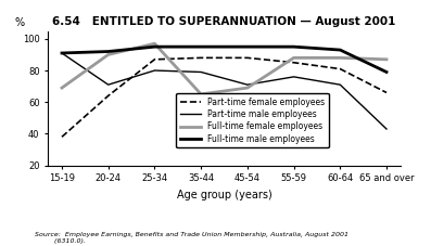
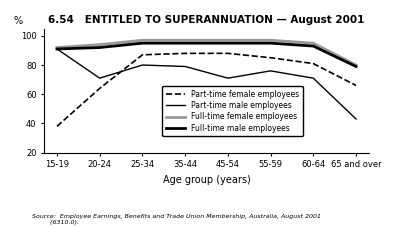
Full-time female employees/15-19: 69 -> 92
Full-time female employees/20-24: 90 -> 94
Full-time female employees/35-44: 65 -> 97
Full-time female employees/45-54: 69 -> 97
Full-time female employees/55-59: 88 -> 97
Full-time female employees/60-64: 88 -> 95
Full-time female employees/65 and over: 87 -> 80
